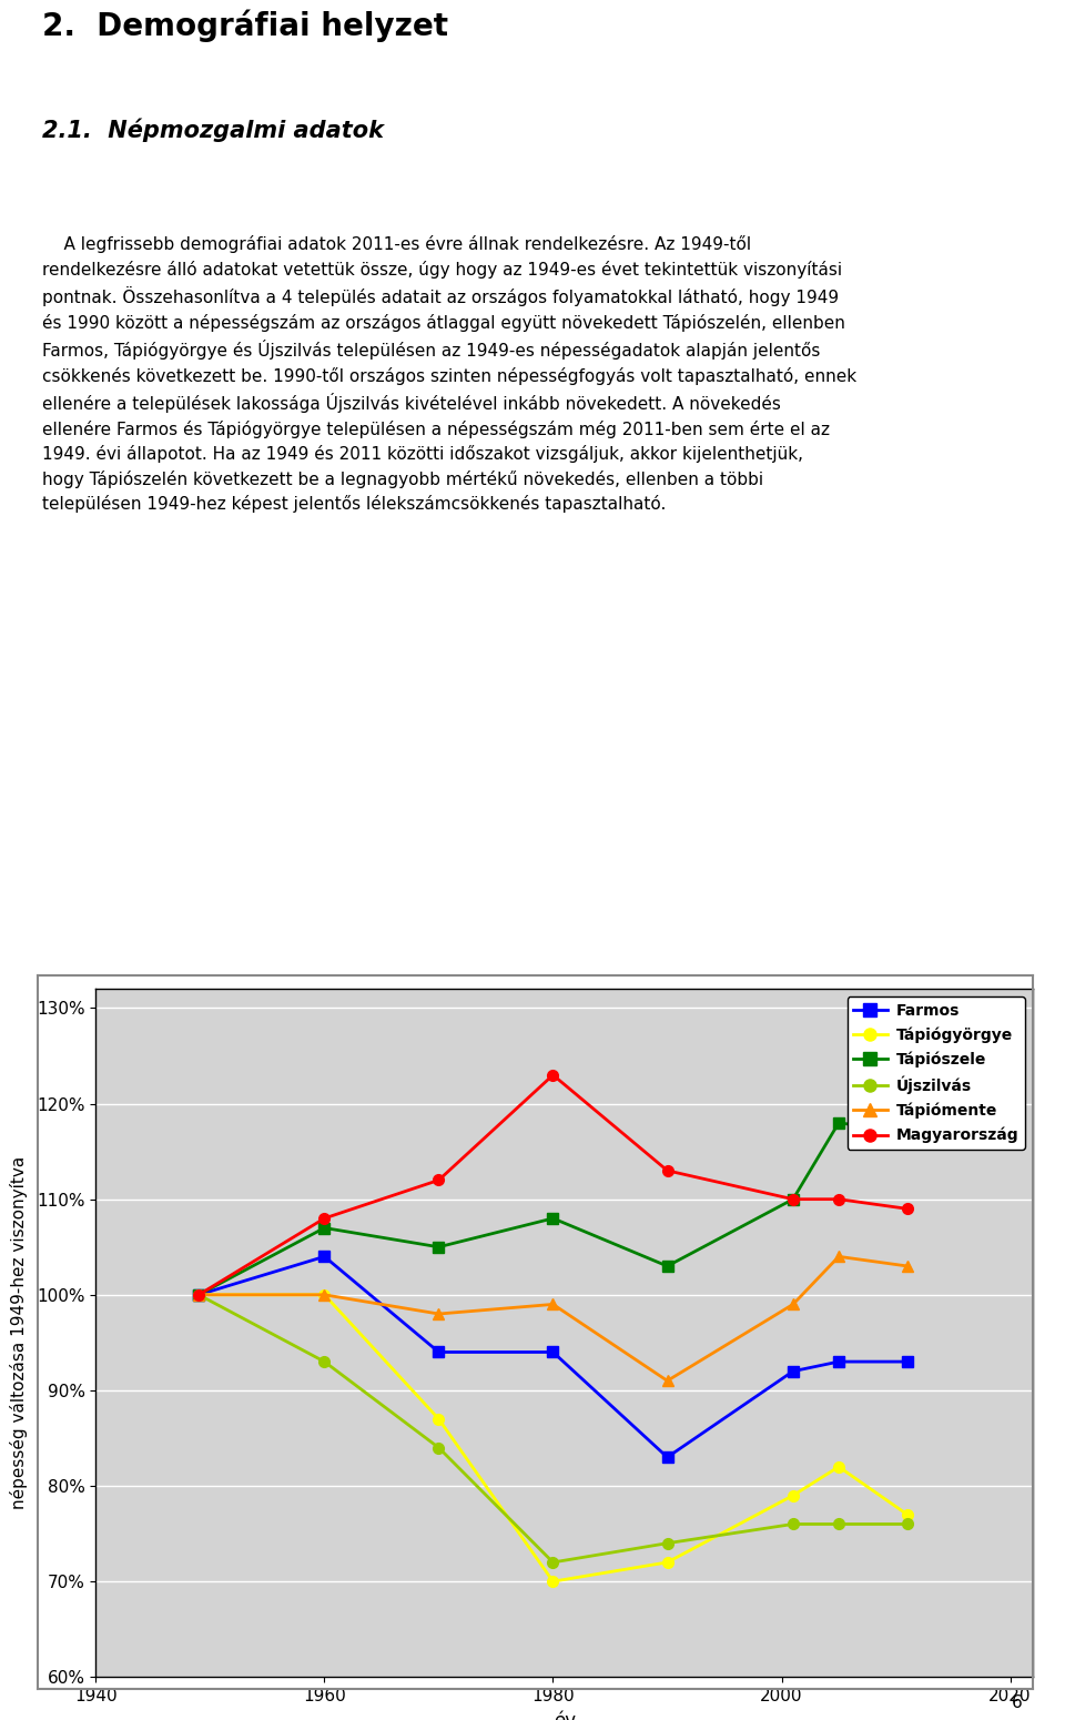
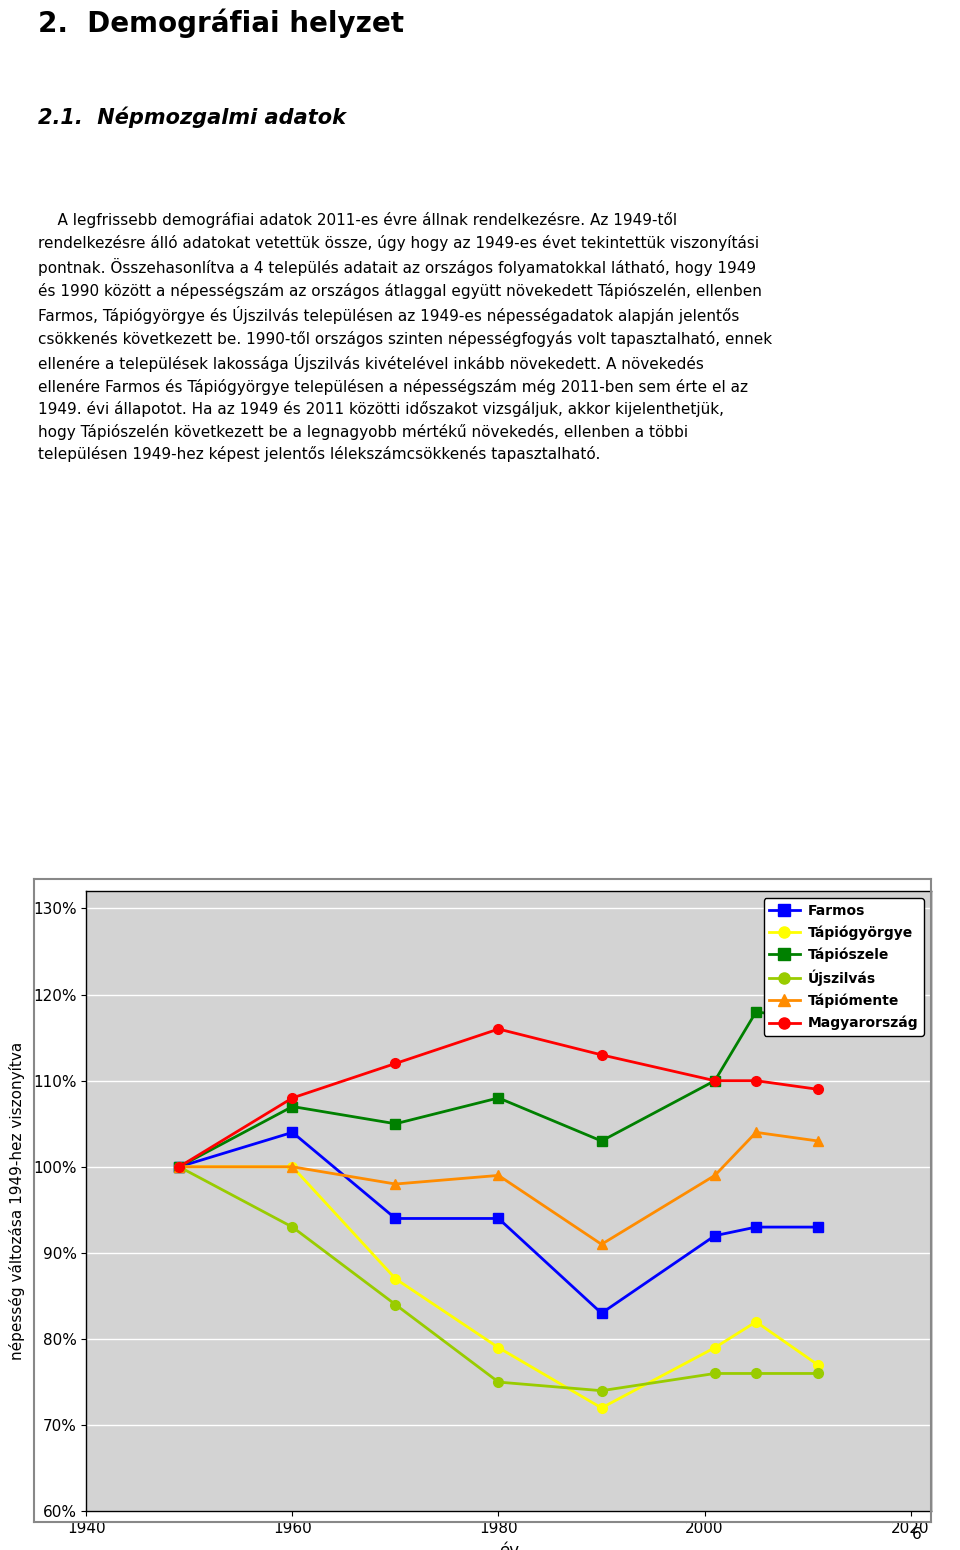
Tápiógyörgye/1980: 70% -> 79%
Újszilvás/1980: 72% -> 75%
Magyarország/1980: 123% -> 116%
